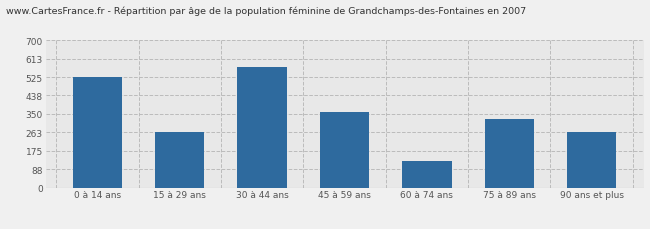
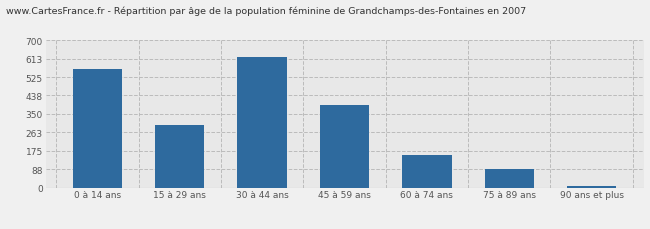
0 à 14 ans: 525 -> 563
15 à 29 ans: 265 -> 300
30 à 44 ans: 575 -> 621
45 à 59 ans: 360 -> 395
60 à 74 ans: 125 -> 155
75 à 89 ans: 325 -> 88
90 ans et plus: 265 -> 8
